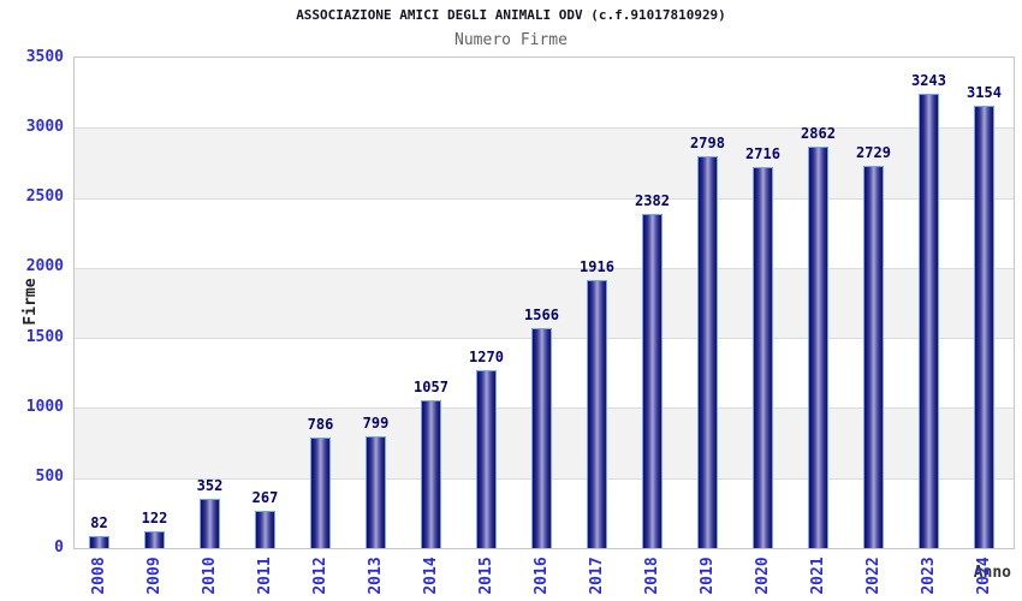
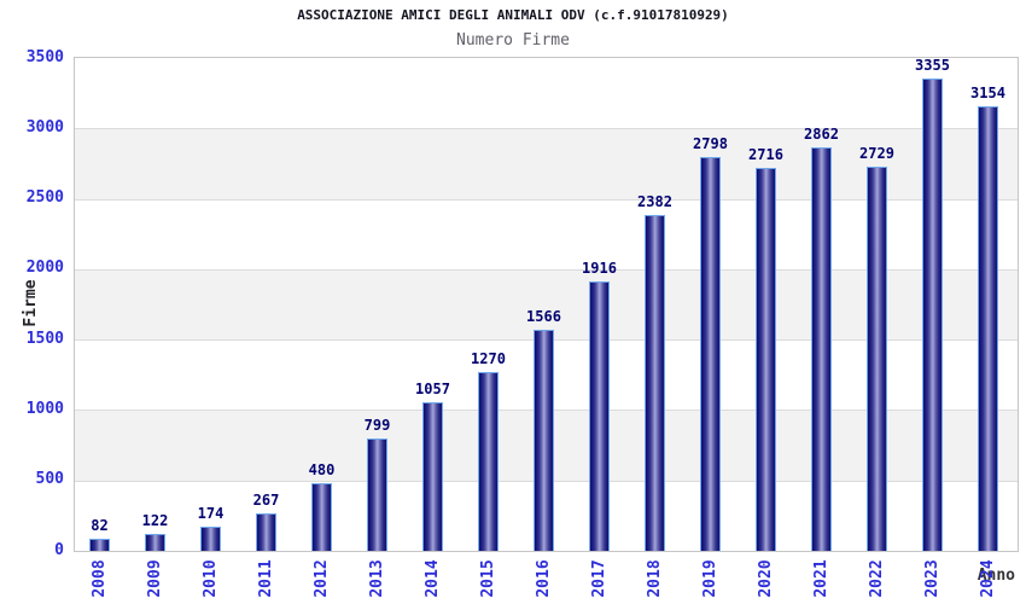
2010: 352 -> 174
2012: 786 -> 480
2023: 3243 -> 3355
